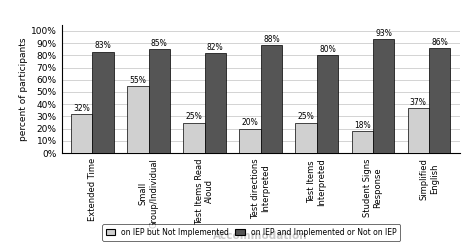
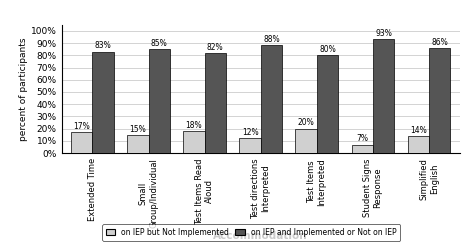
on IEP but Not Implemented/Extended Time: 32% -> 17%
on IEP but Not Implemented/Small Group/Individual: 55% -> 15%
on IEP but Not Implemented/Test Items Read Aloud: 25% -> 18%
on IEP but Not Implemented/Test directions Interpreted: 20% -> 12%
on IEP but Not Implemented/Test Items Interpreted: 25% -> 20%
on IEP but Not Implemented/Student Signs Response: 18% -> 7%
on IEP but Not Implemented/Simplified English: 37% -> 14%
